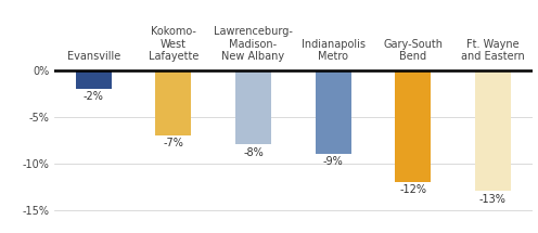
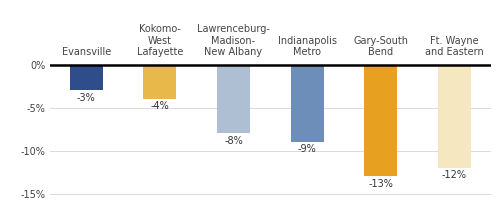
Evansville: -2% -> -3%
Kokomo- West Lafayette: -7% -> -4%
Gary-South Bend: -12% -> -13%
Ft. Wayne and Eastern: -13% -> -12%
